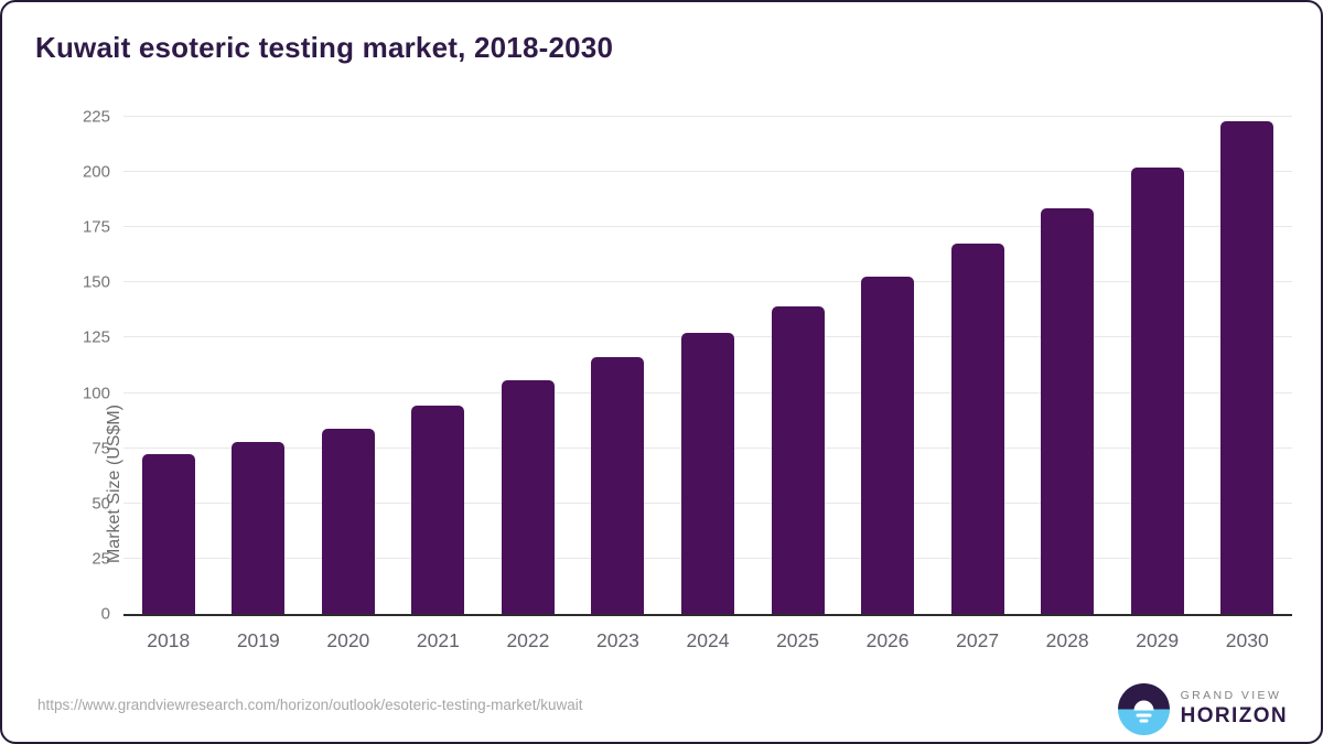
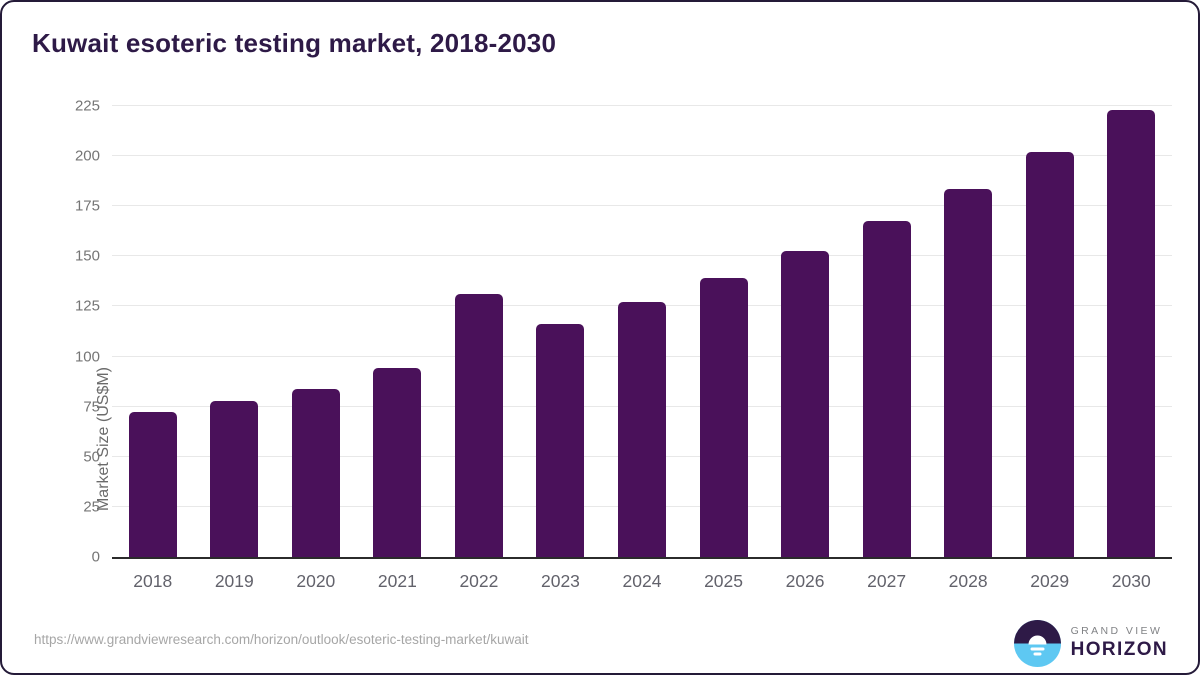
2022: 106 -> 131
